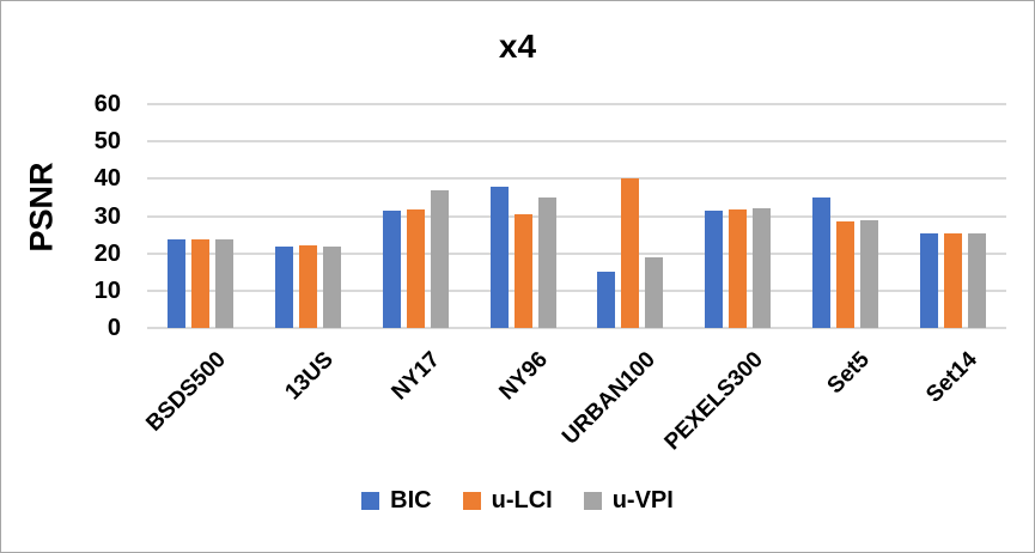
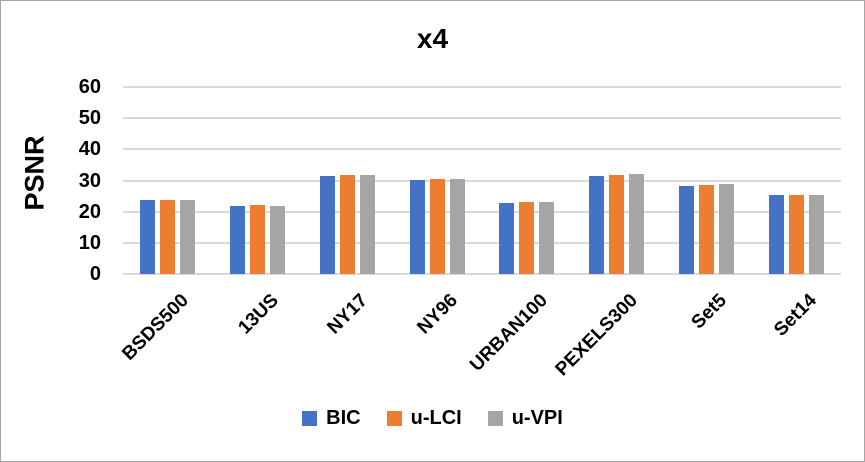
u-VPI/NY17: 37 -> 32
BIC/NY96: 38 -> 30
u-VPI/NY96: 35 -> 30
BIC/URBAN100: 15 -> 23
u-LCI/URBAN100: 40 -> 23
u-VPI/URBAN100: 19 -> 23
BIC/Set5: 35 -> 28
